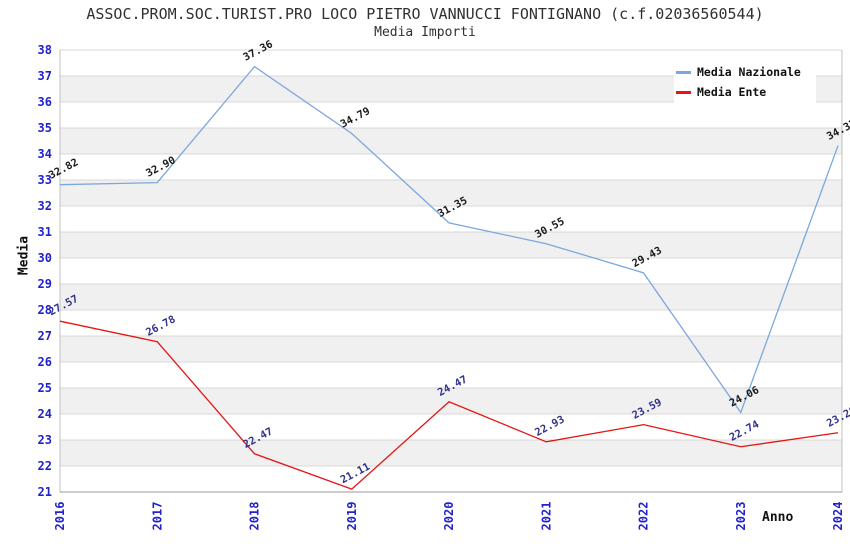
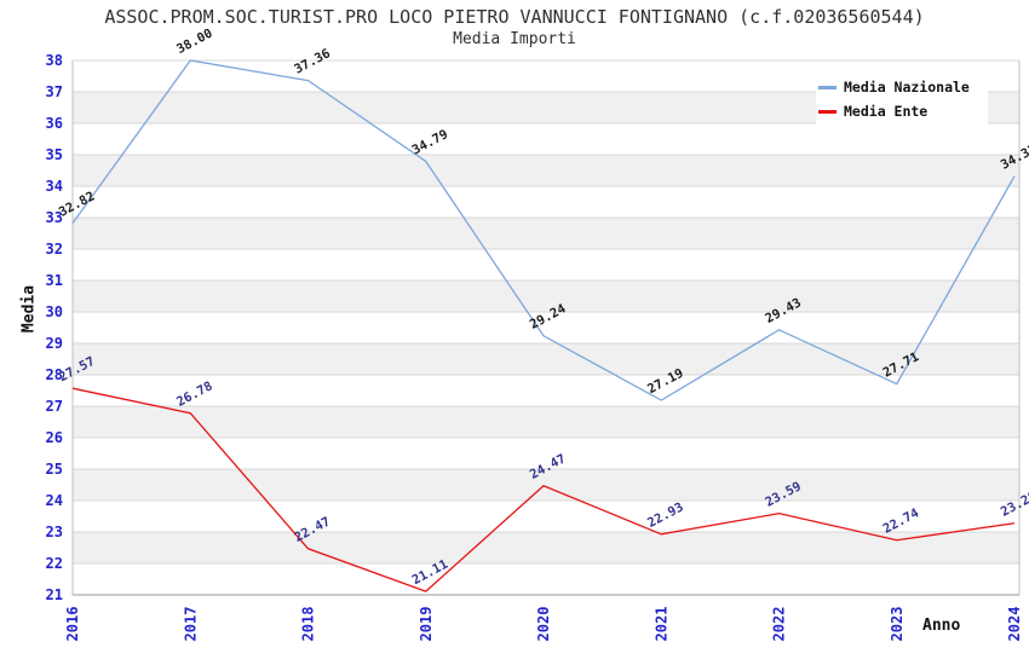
Media Nazionale/2017: 32.90 -> 38.00
Media Nazionale/2020: 31.35 -> 29.24
Media Nazionale/2021: 30.55 -> 27.19
Media Nazionale/2023: 24.06 -> 27.71
